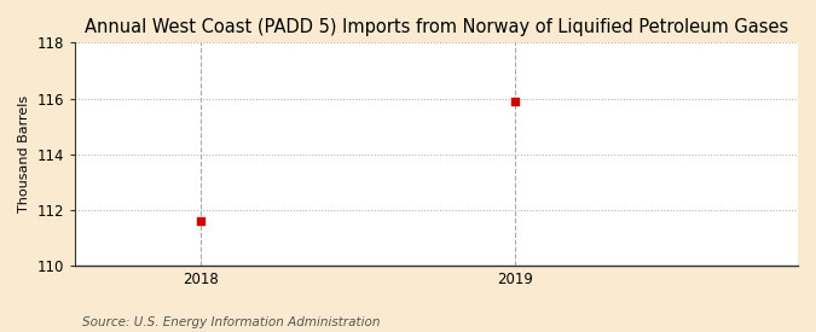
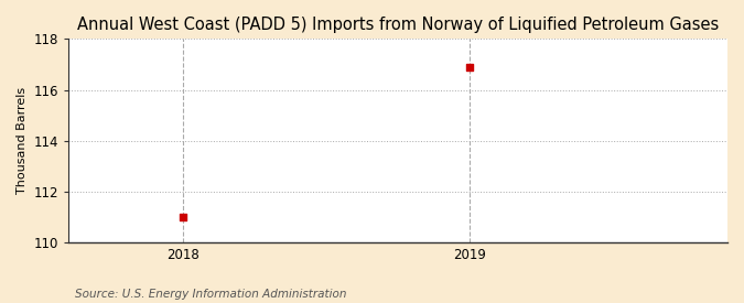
2018: 111.6 -> 111.0
2019: 115.9 -> 116.9
